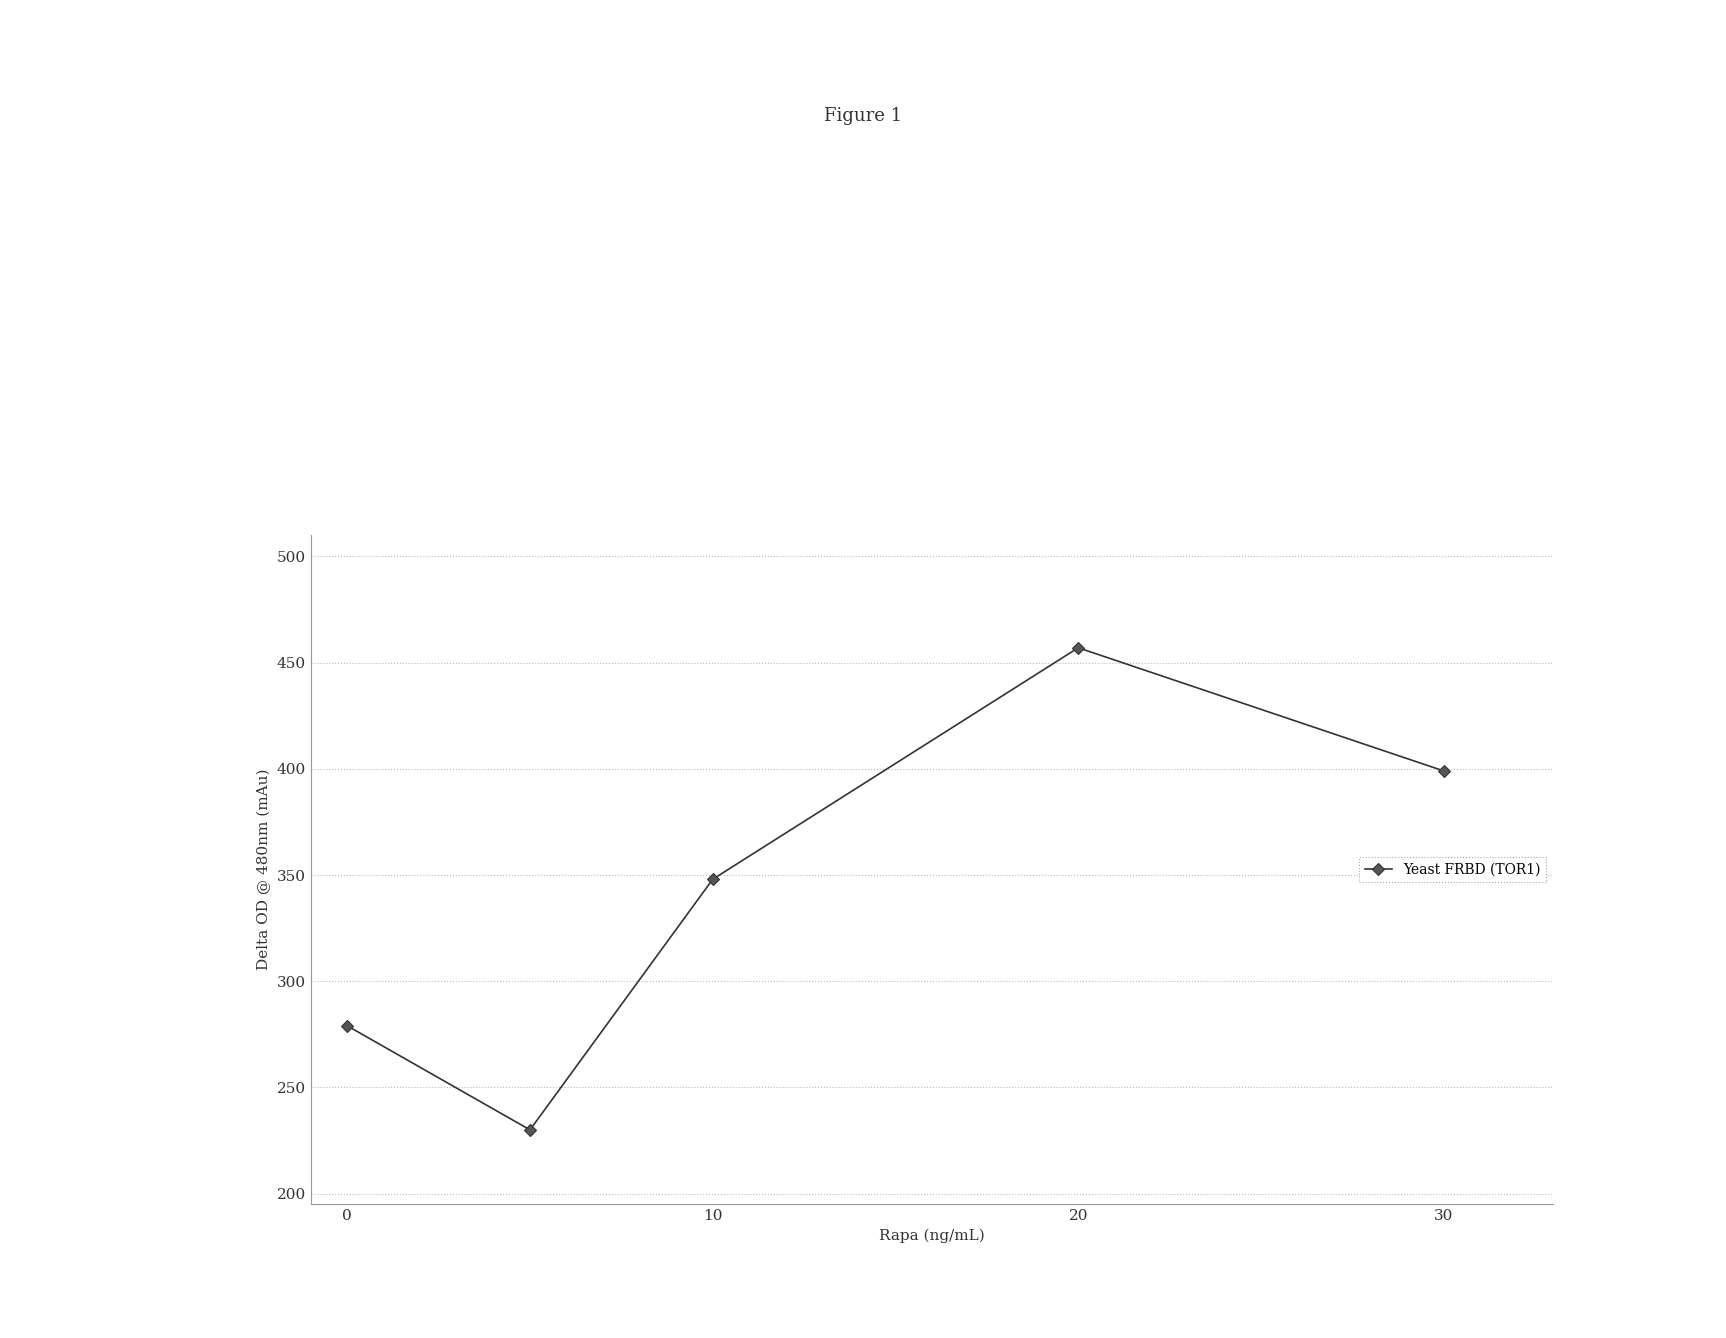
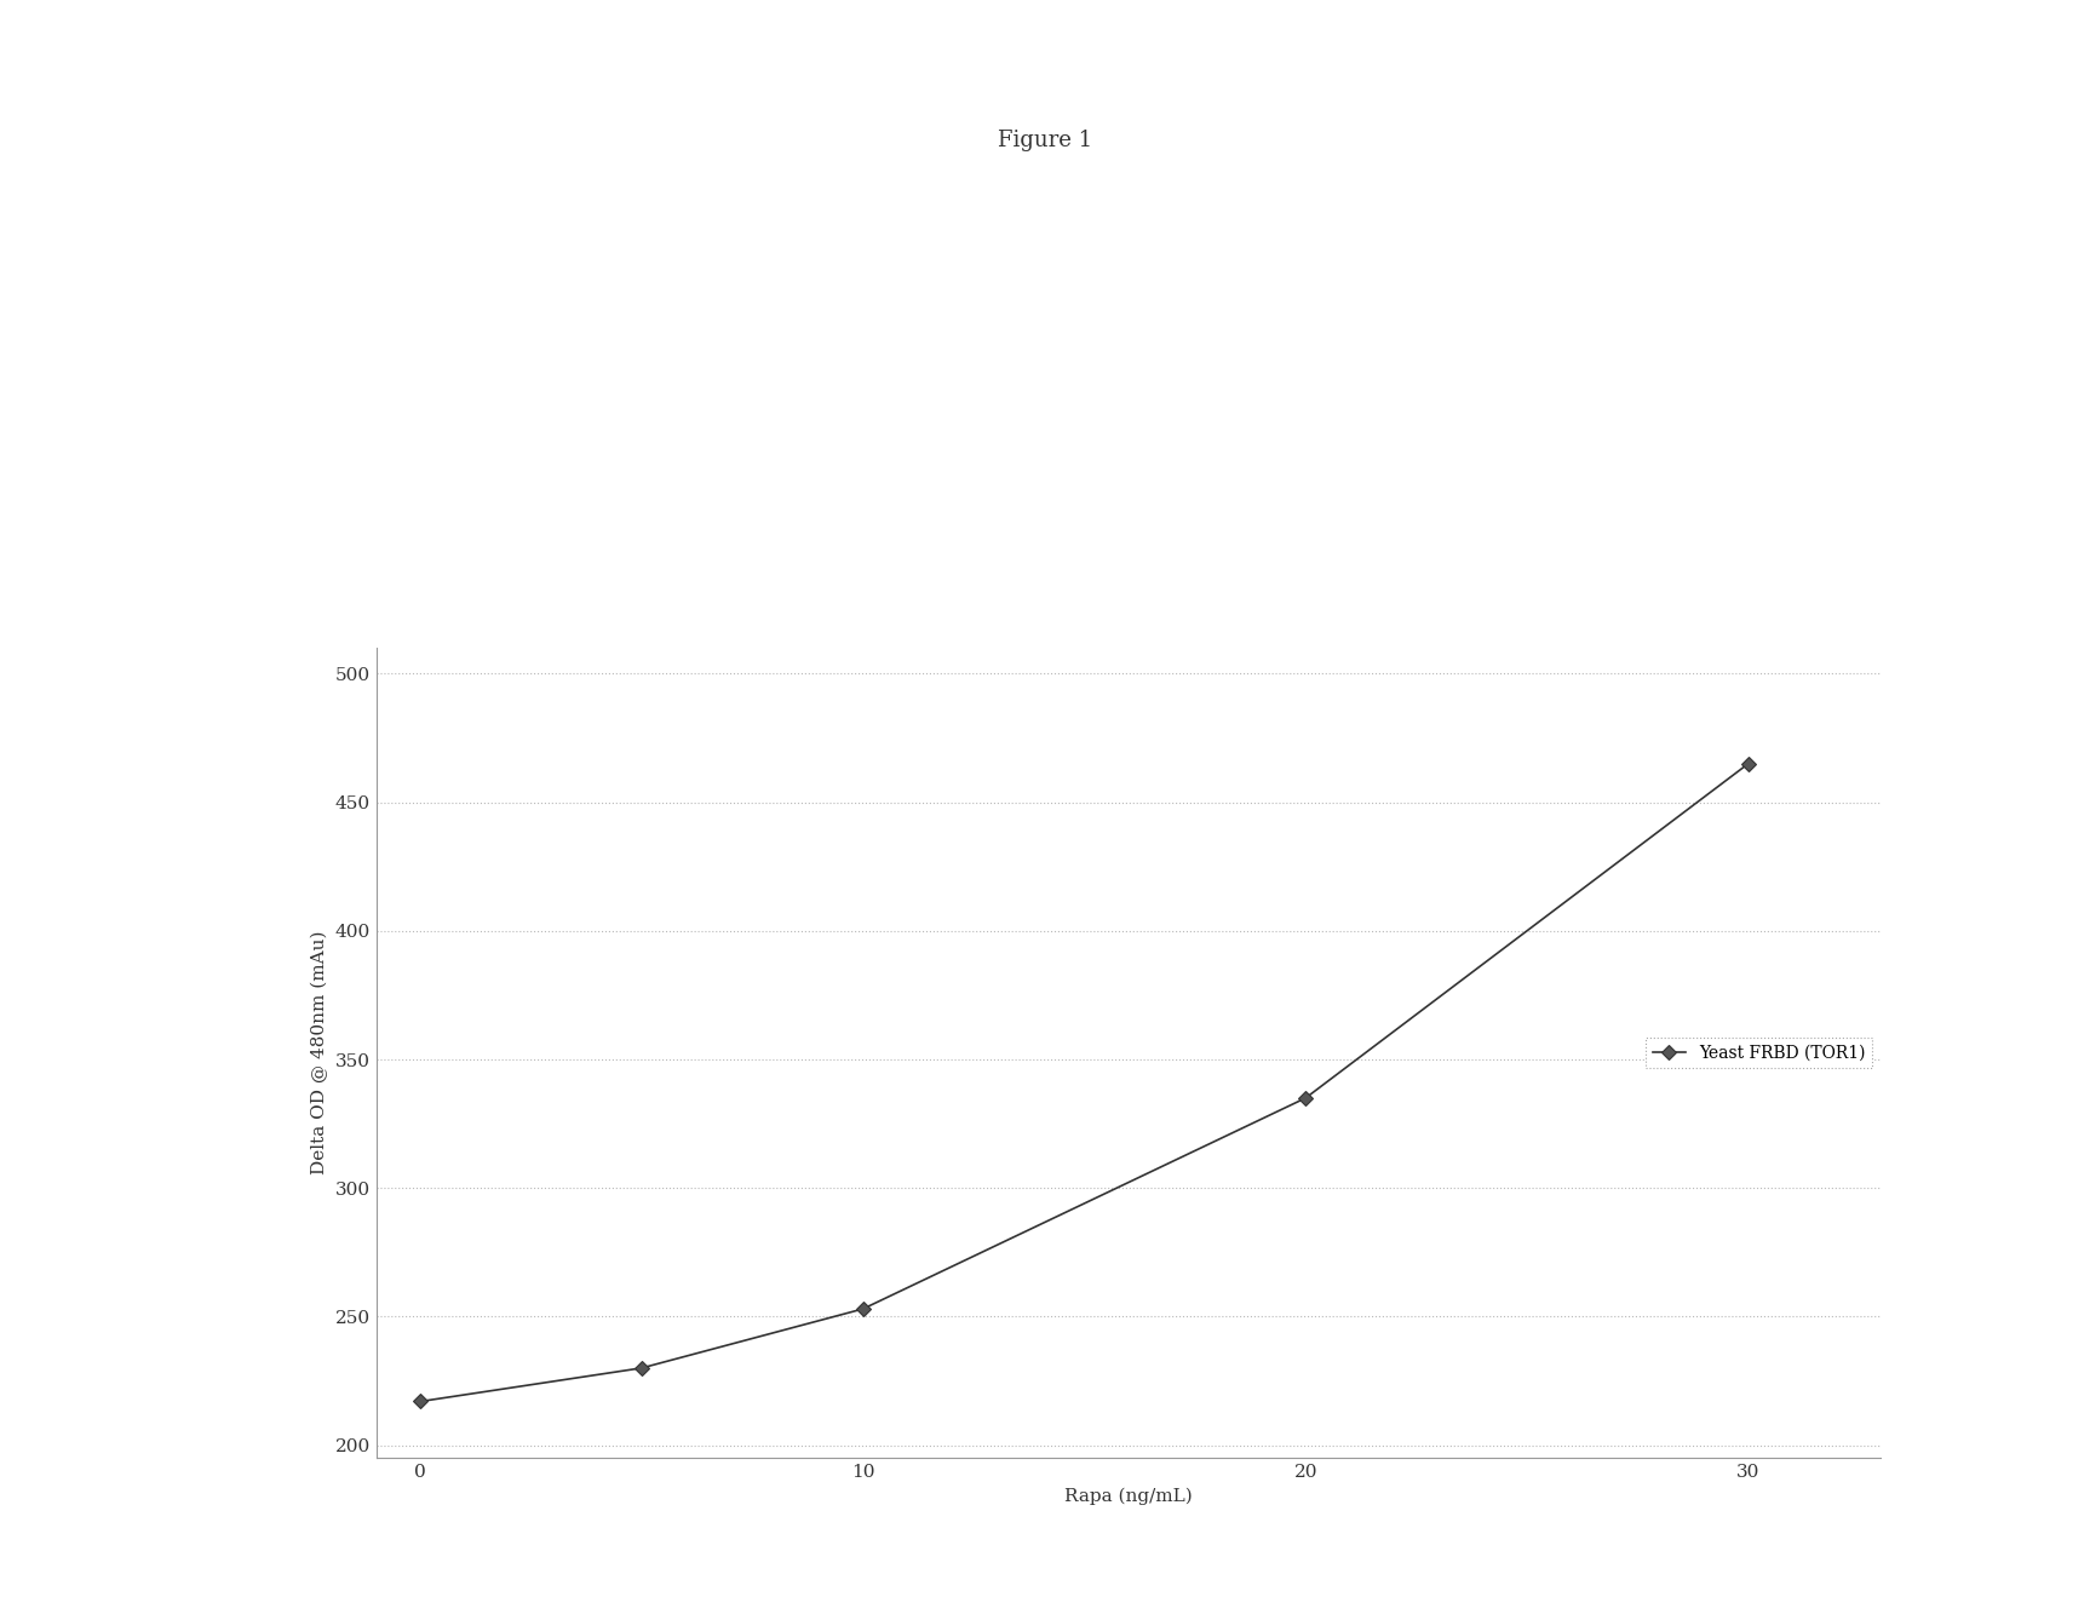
0: 279 -> 217
10: 348 -> 253
20: 457 -> 335
30: 399 -> 465
